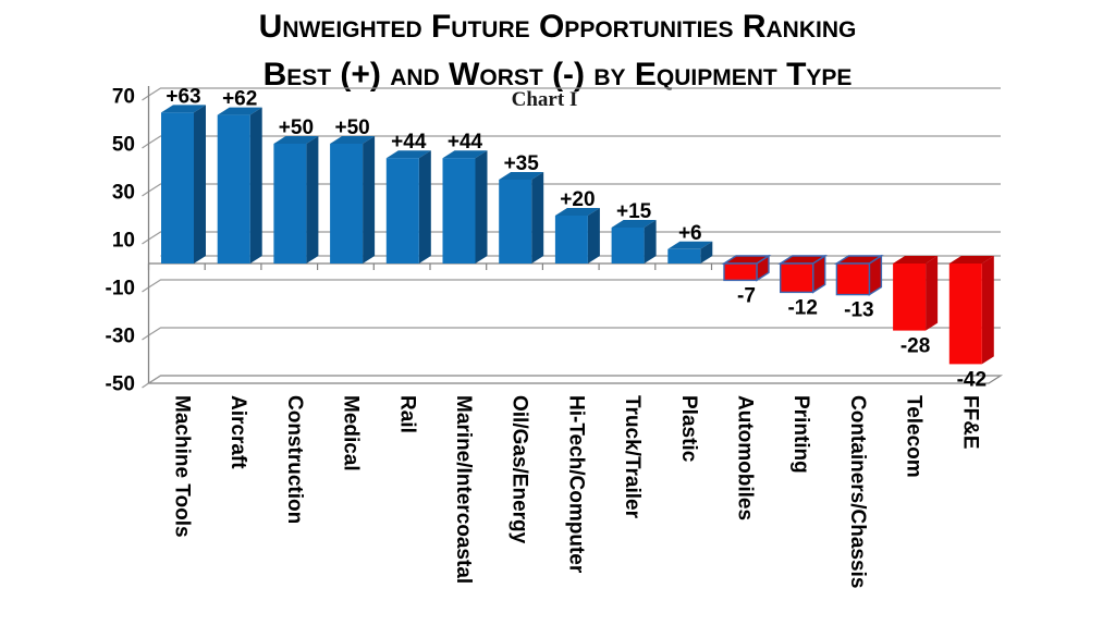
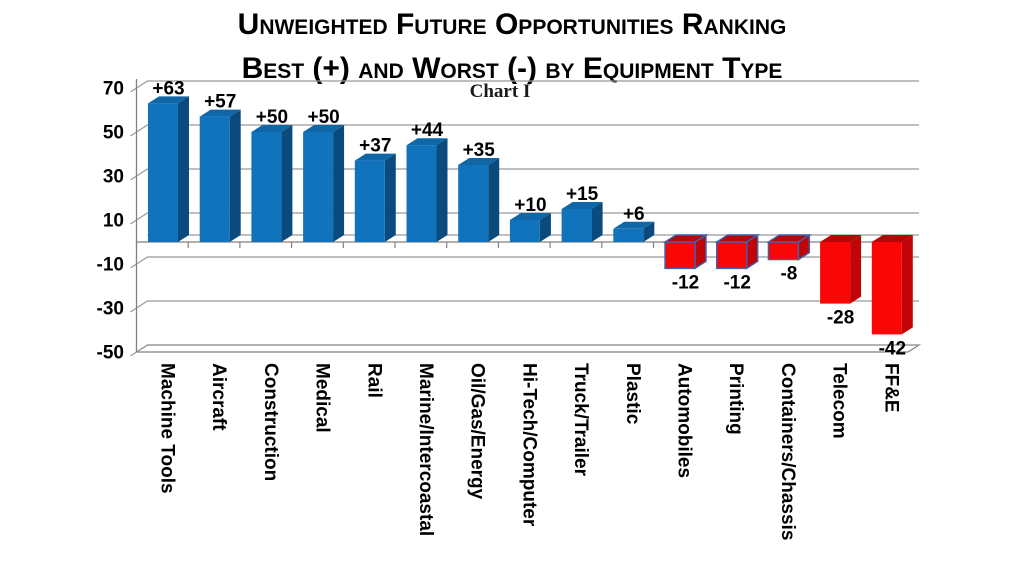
Aircraft: +62 -> +57
Rail: +44 -> +37
Hi-Tech/Computer: +20 -> +10
Automobiles: -7 -> -12
Containers/Chassis: -13 -> -8
